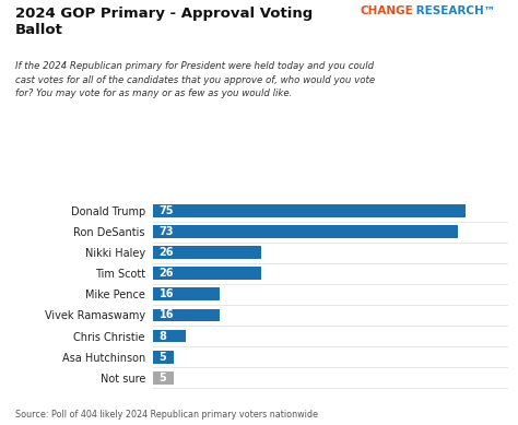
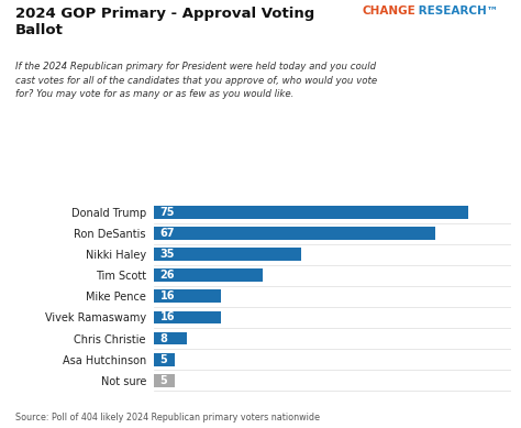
Ron DeSantis: 73 -> 67
Nikki Haley: 26 -> 35
